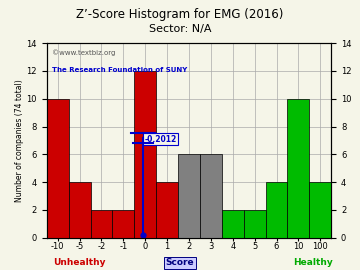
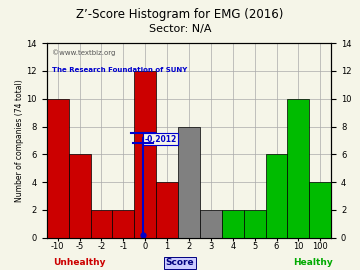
-5: 4 -> 6
2: 6 -> 8
3: 6 -> 2
6: 4 -> 6
